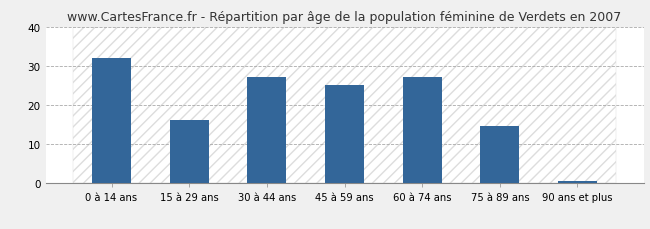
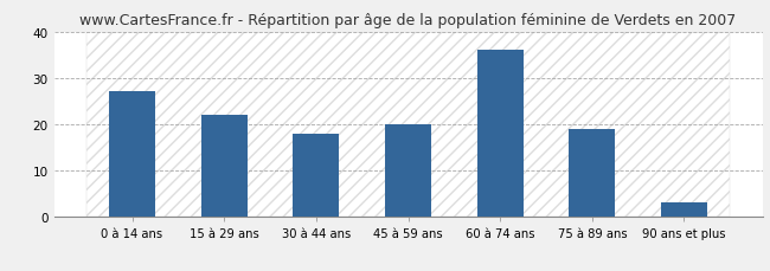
0 à 14 ans: 32.0 -> 27.0
15 à 29 ans: 16.0 -> 22.0
30 à 44 ans: 27.0 -> 18.0
45 à 59 ans: 25.0 -> 20.0
60 à 74 ans: 27.0 -> 36.0
75 à 89 ans: 14.5 -> 19.0
90 ans et plus: 0.5 -> 3.0
